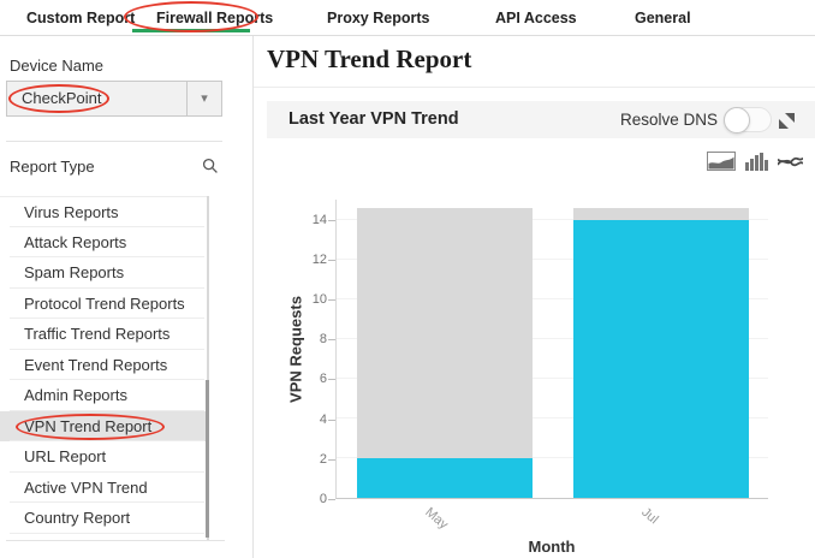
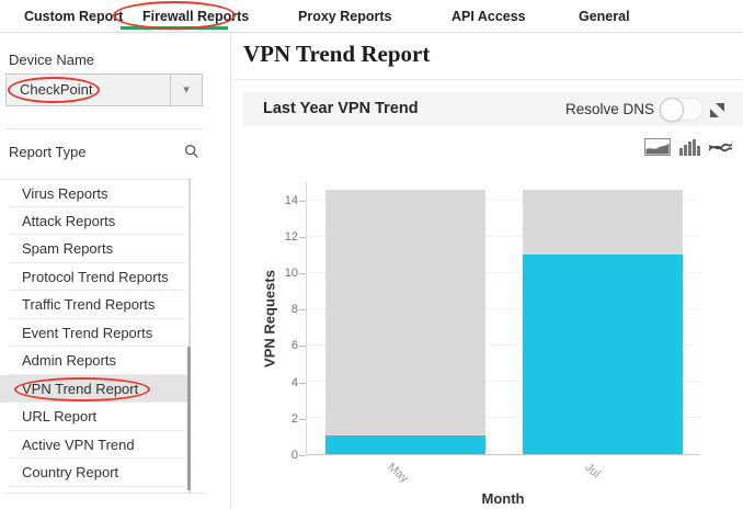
May: 2 -> 1
Jul: 14 -> 11
